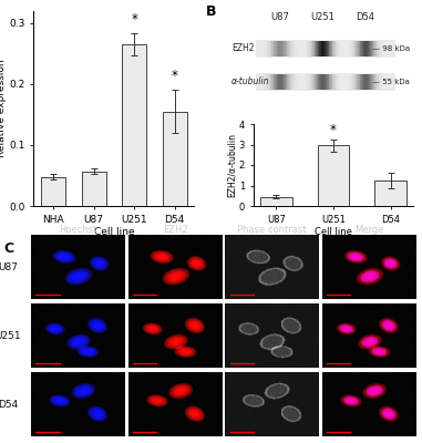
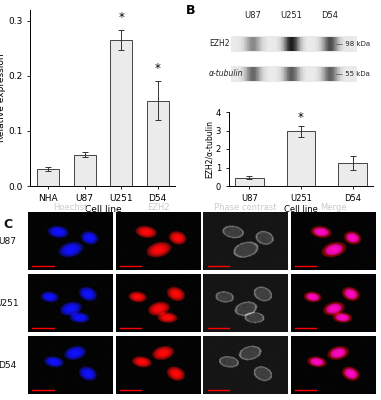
NHA: 0.048 -> 0.031
